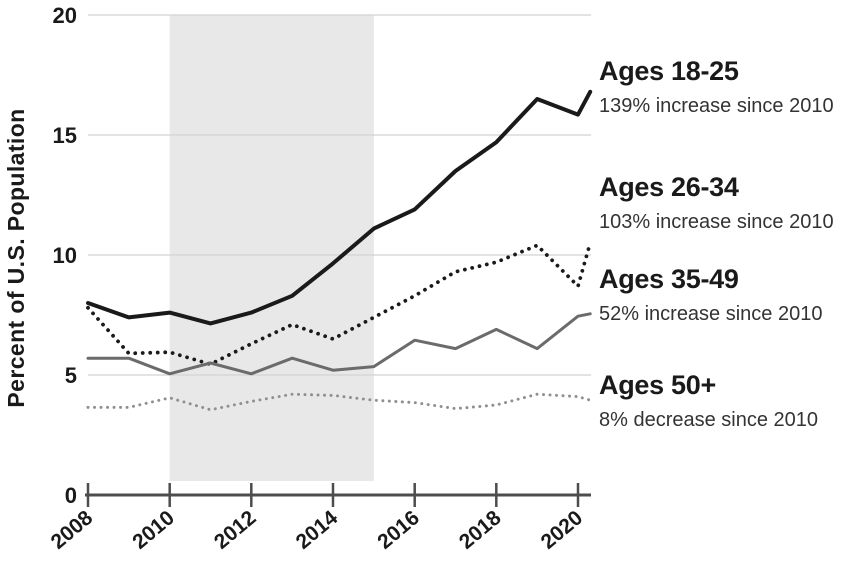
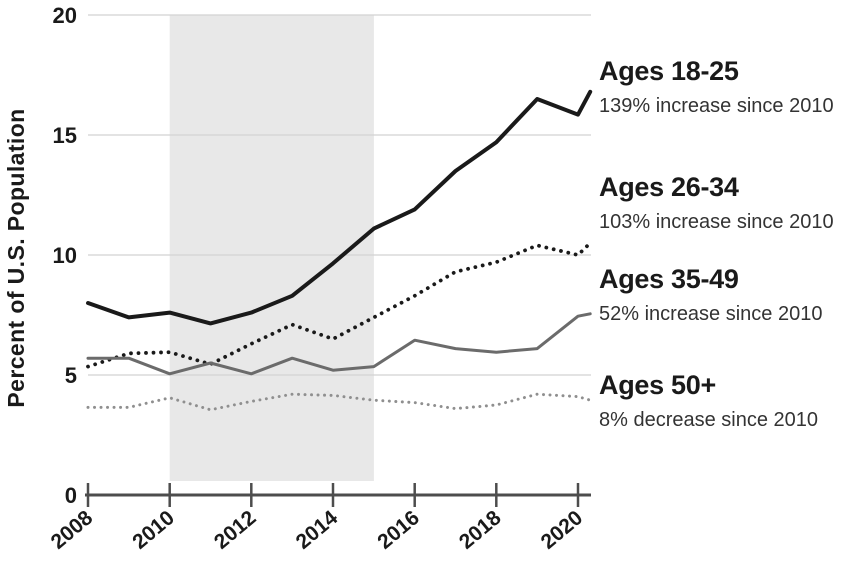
Ages 26-34/2008: 7.8 -> 5.3
Ages 35-49/2018: 6.9 -> 6.0
Ages 26-34/2020: 8.7 -> 10.0
